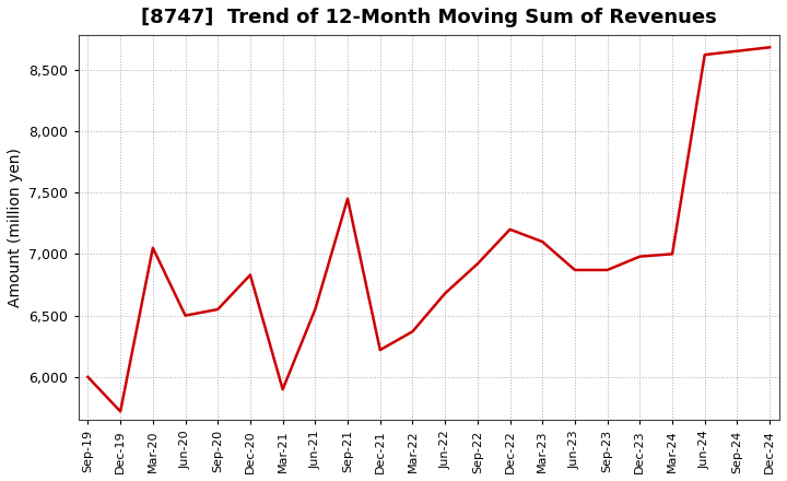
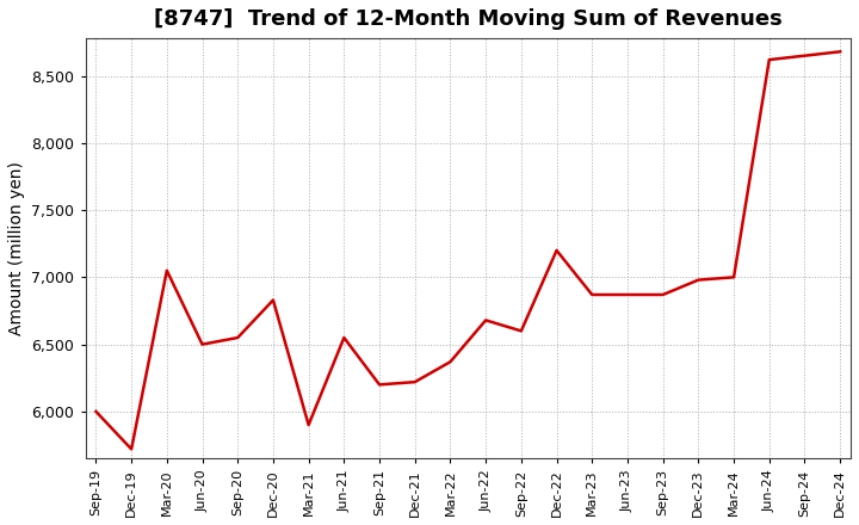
Sep-21: 7,450 -> 6,200
Sep-22: 6,920 -> 6,600
Mar-23: 7,100 -> 6,870
